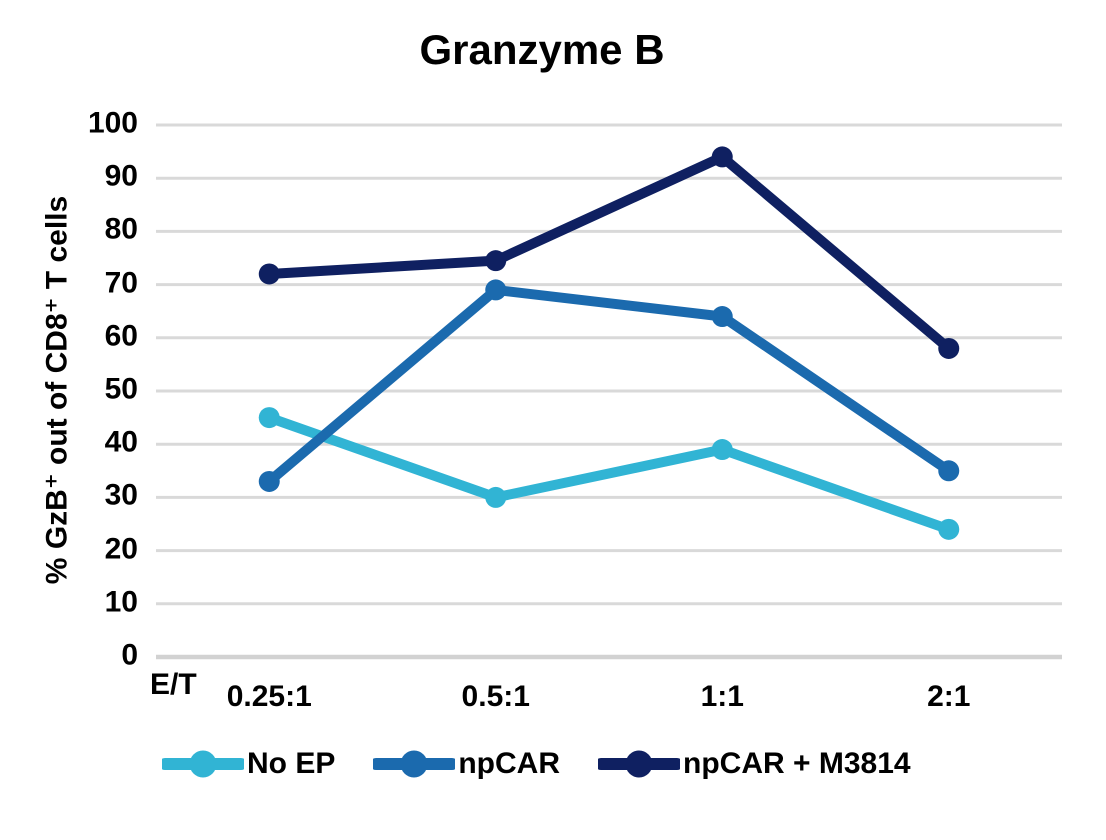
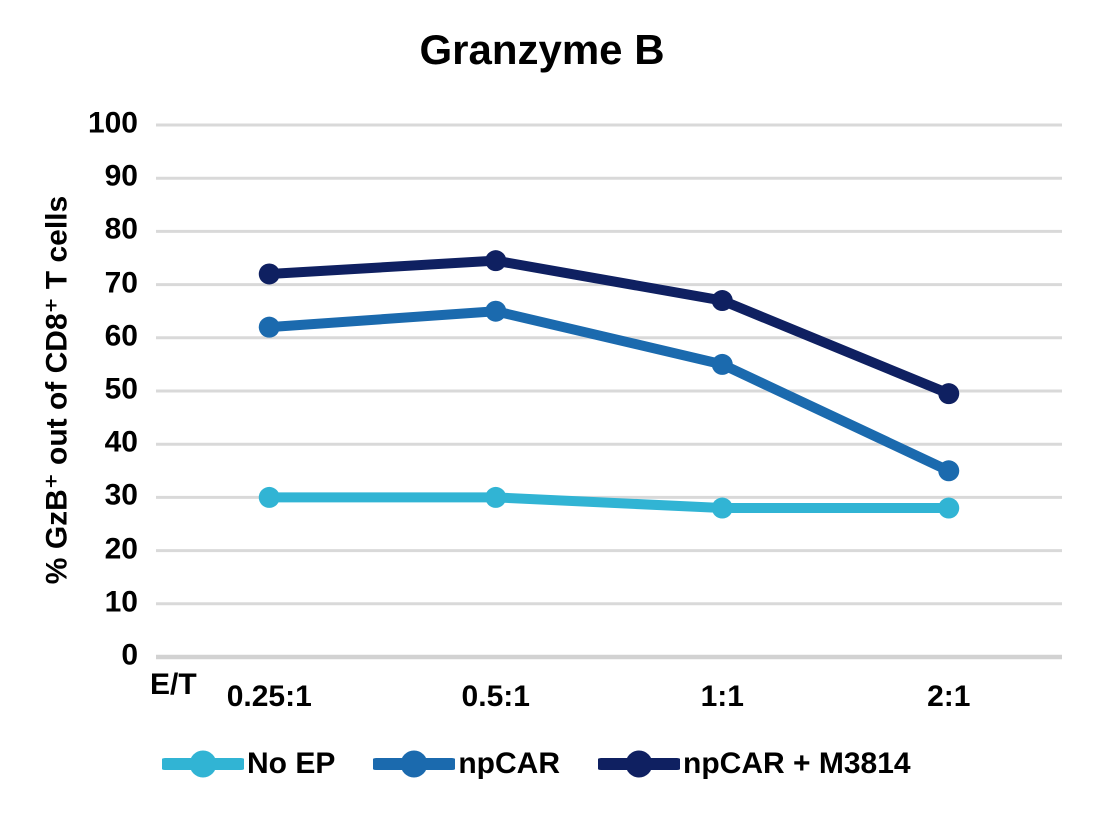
No EP/0.25:1: 45 -> 30
npCAR/0.25:1: 33 -> 62
npCAR/0.5:1: 69 -> 65
No EP/1:1: 39 -> 28
npCAR/1:1: 64 -> 55
npCAR + M3814/1:1: 94 -> 67
No EP/2:1: 24 -> 28
npCAR + M3814/2:1: 58 -> 50
